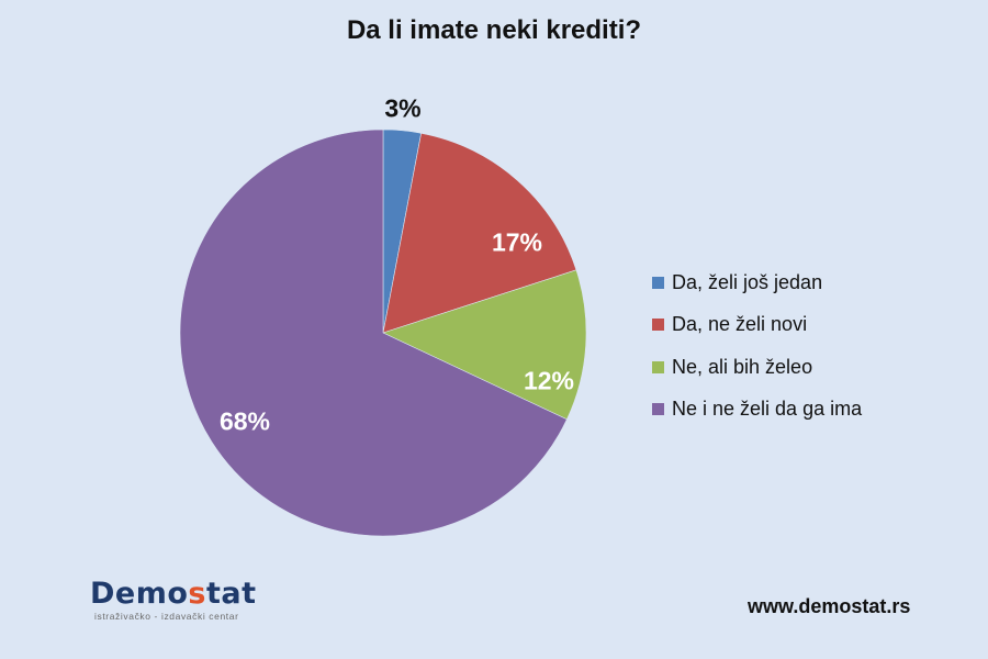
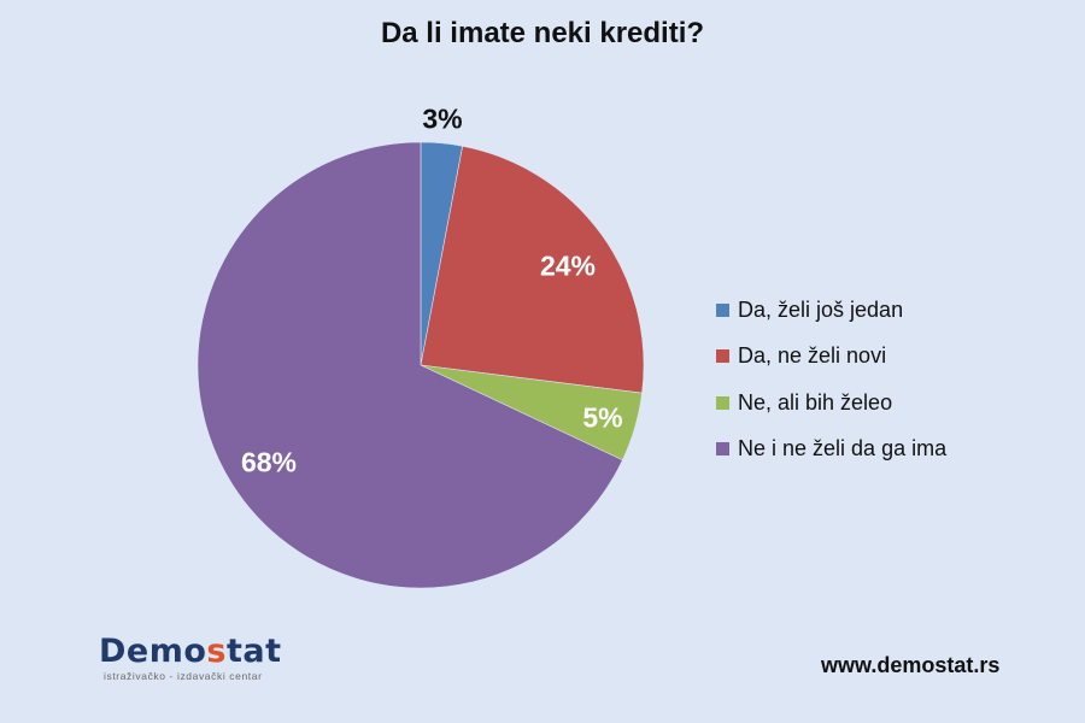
Da, ne želi novi: 17% -> 24%
Ne, ali bih želeo: 12% -> 5%
